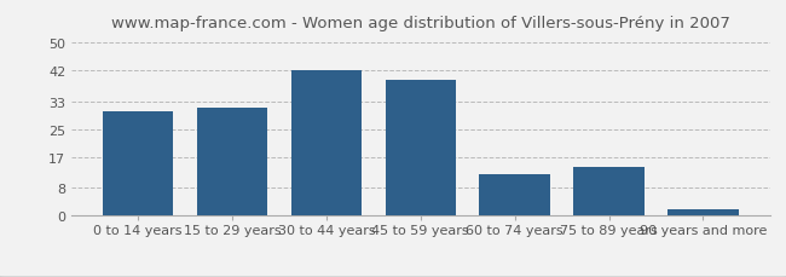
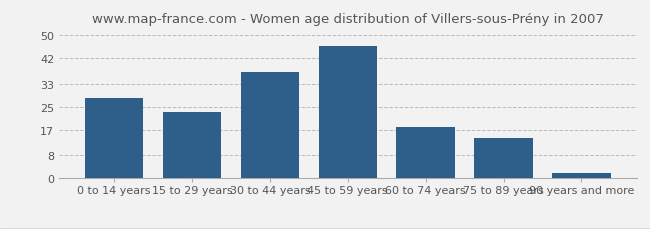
0 to 14 years: 30 -> 28
15 to 29 years: 31 -> 23
30 to 44 years: 42 -> 37
45 to 59 years: 39 -> 46
60 to 74 years: 12 -> 18
